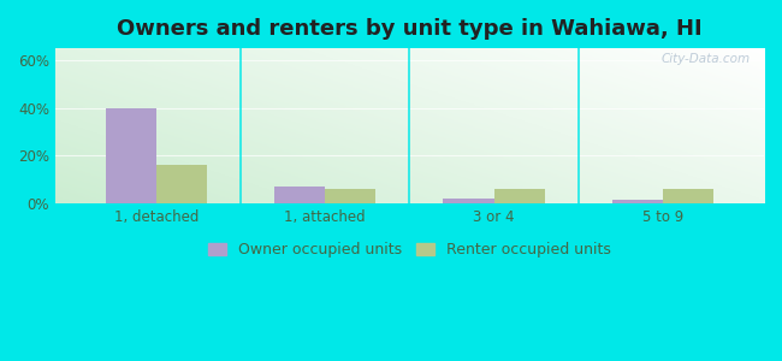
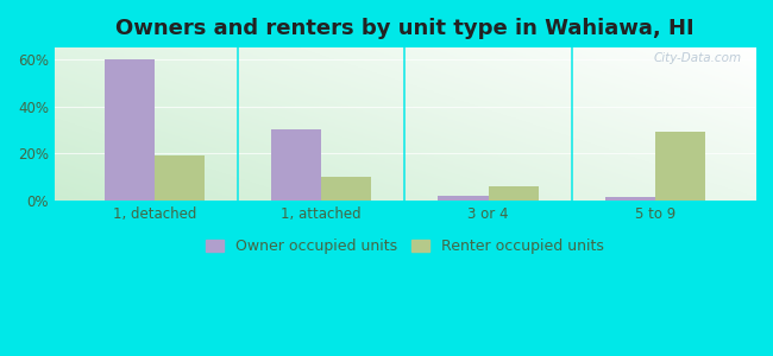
Owner occupied units/1, detached: 40% -> 60%
Renter occupied units/1, detached: 16% -> 19%
Owner occupied units/1, attached: 7% -> 30%
Renter occupied units/1, attached: 6% -> 10%
Renter occupied units/5 to 9: 6% -> 29%
